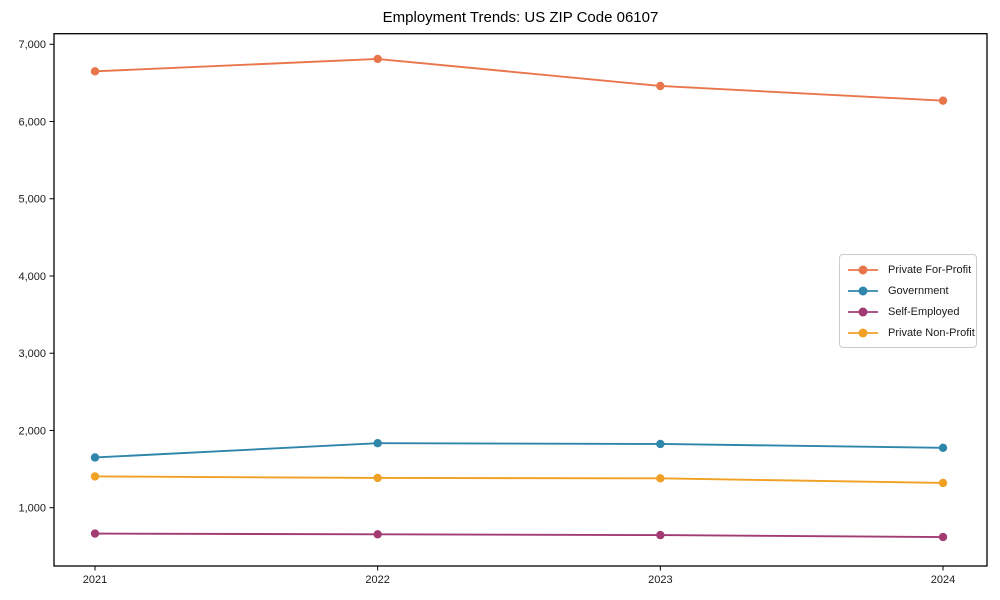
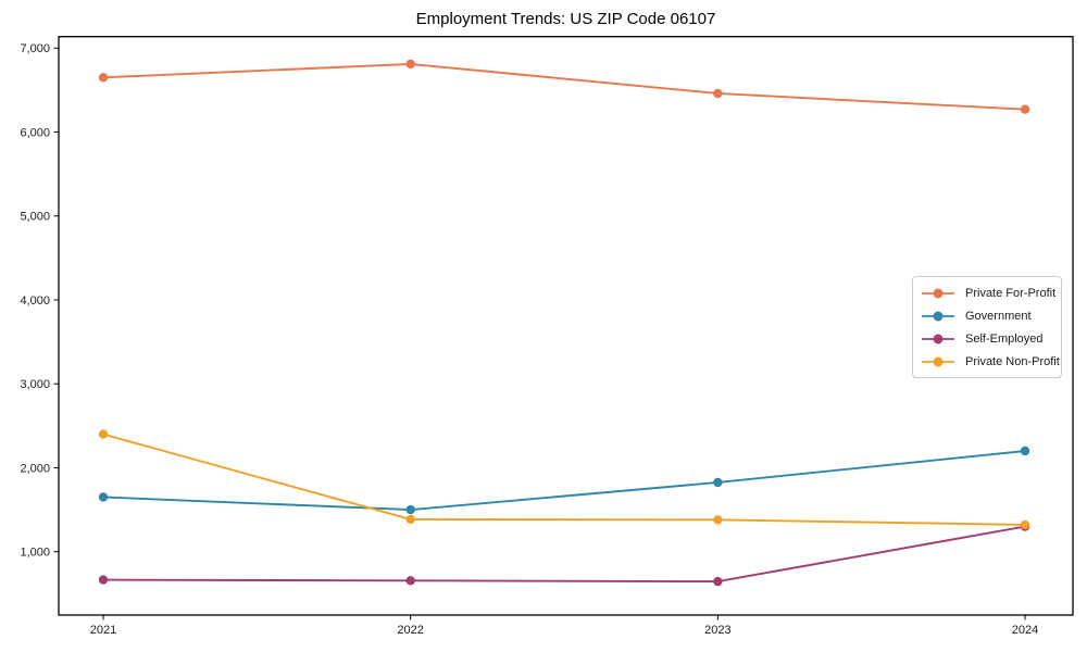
Private Non-Profit/2021: 1400 -> 2400
Government/2022: 1800 -> 1500
Government/2024: 1800 -> 2200
Self-Employed/2024: 600 -> 1300
